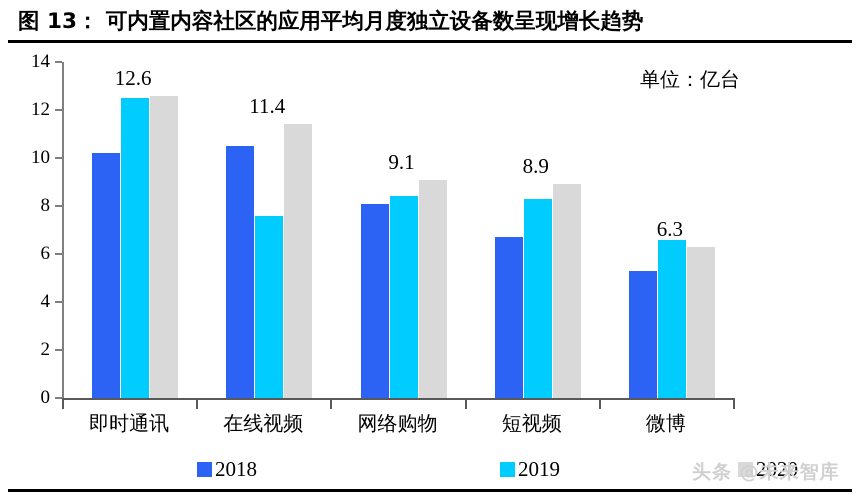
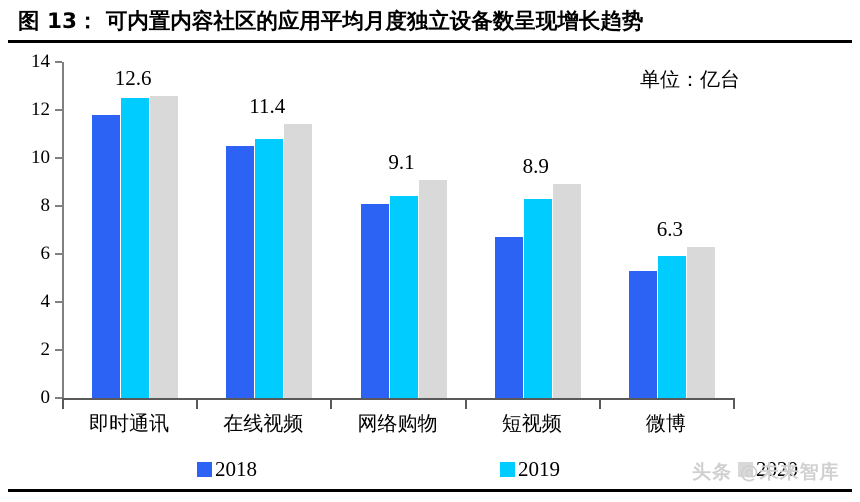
2018/即时通讯: 10.2 -> 11.8
2019/在线视频: 7.6 -> 10.8
2019/微博: 6.6 -> 5.9
